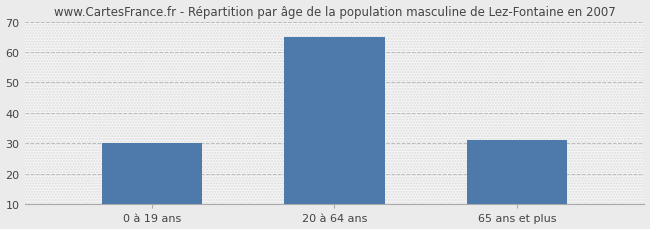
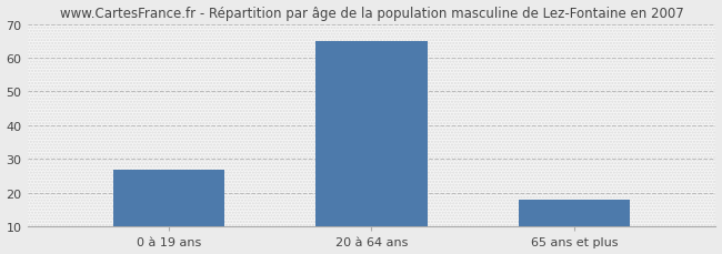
0 à 19 ans: 30 -> 27
65 ans et plus: 31 -> 18
